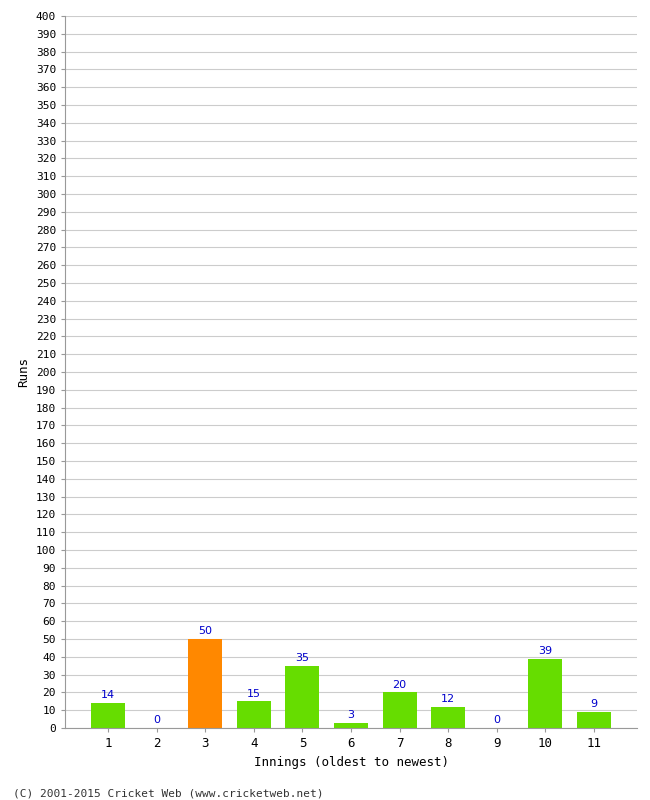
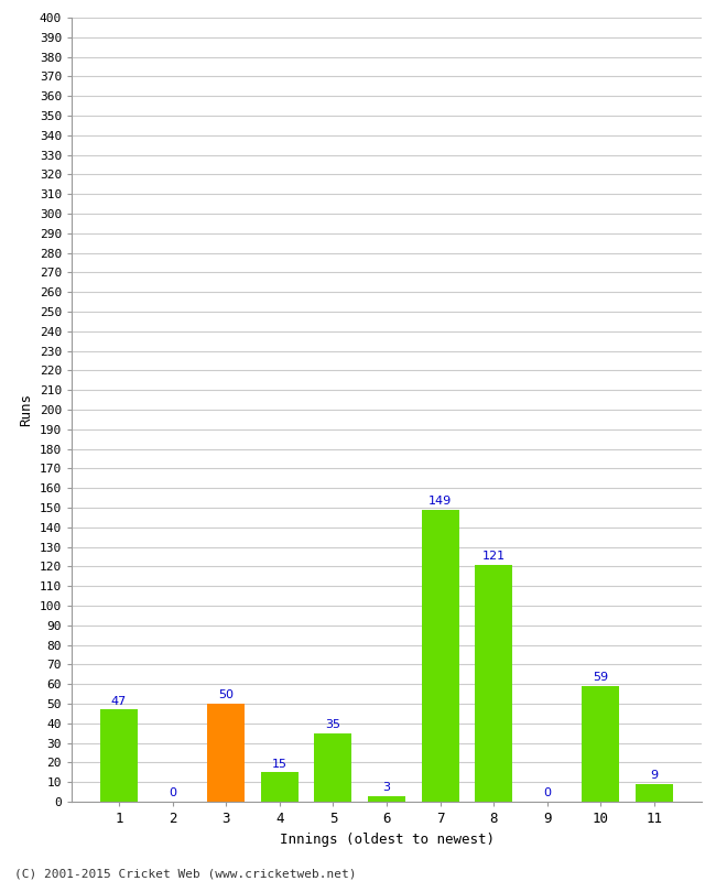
1: 14 -> 47
7: 20 -> 149
8: 12 -> 121
10: 39 -> 59
